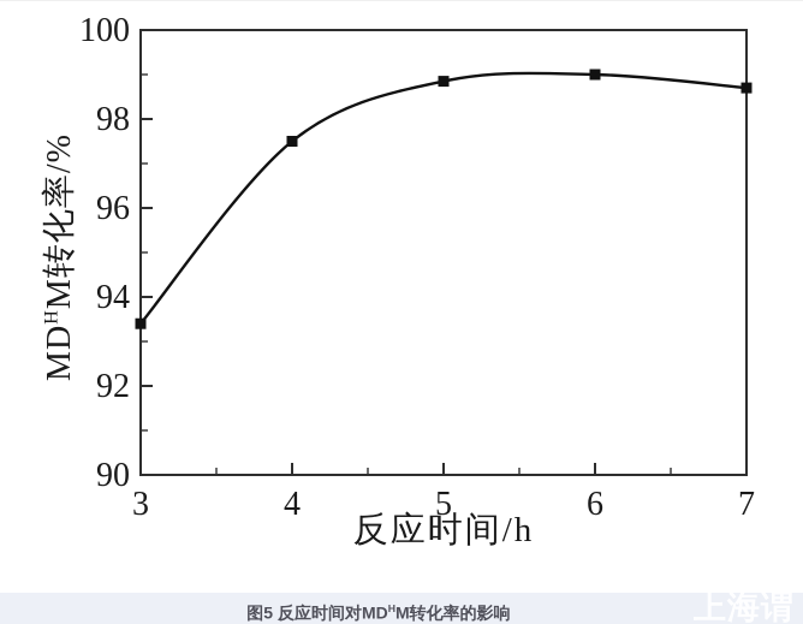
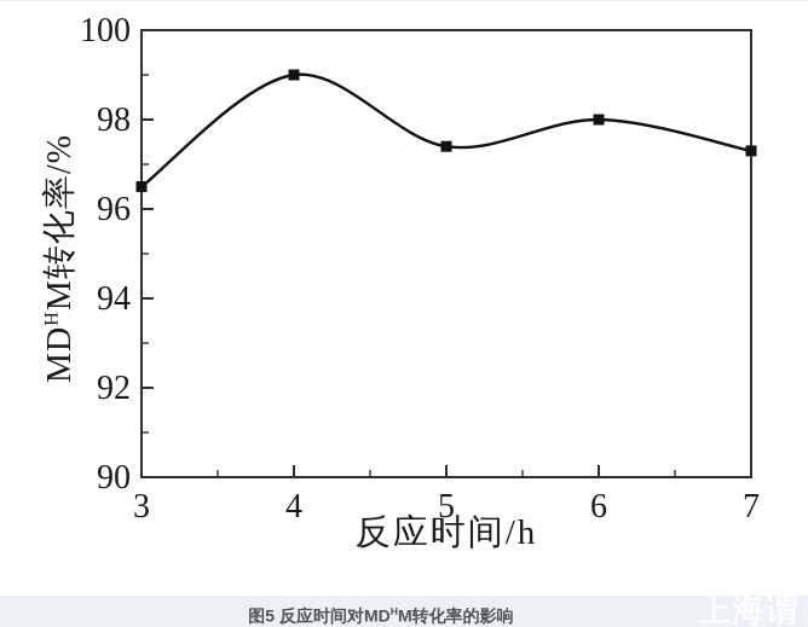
3: 93.4 -> 96.5
4: 97.5 -> 99.0
5: 98.8 -> 97.4
6: 99.0 -> 98.0
7: 98.7 -> 97.3
